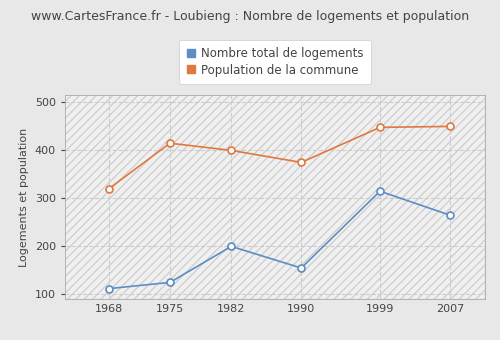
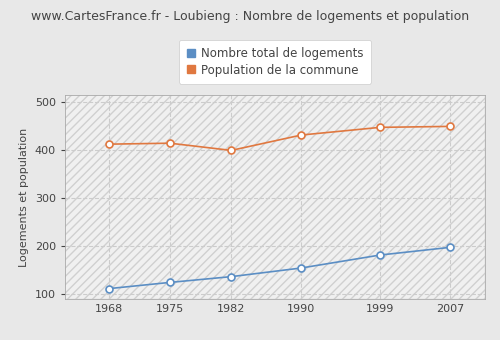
Population de la commune/1968: 320 -> 413
Nombre total de logements/1982: 200 -> 137
Population de la commune/1990: 375 -> 432
Nombre total de logements/1999: 315 -> 182
Nombre total de logements/2007: 265 -> 198
